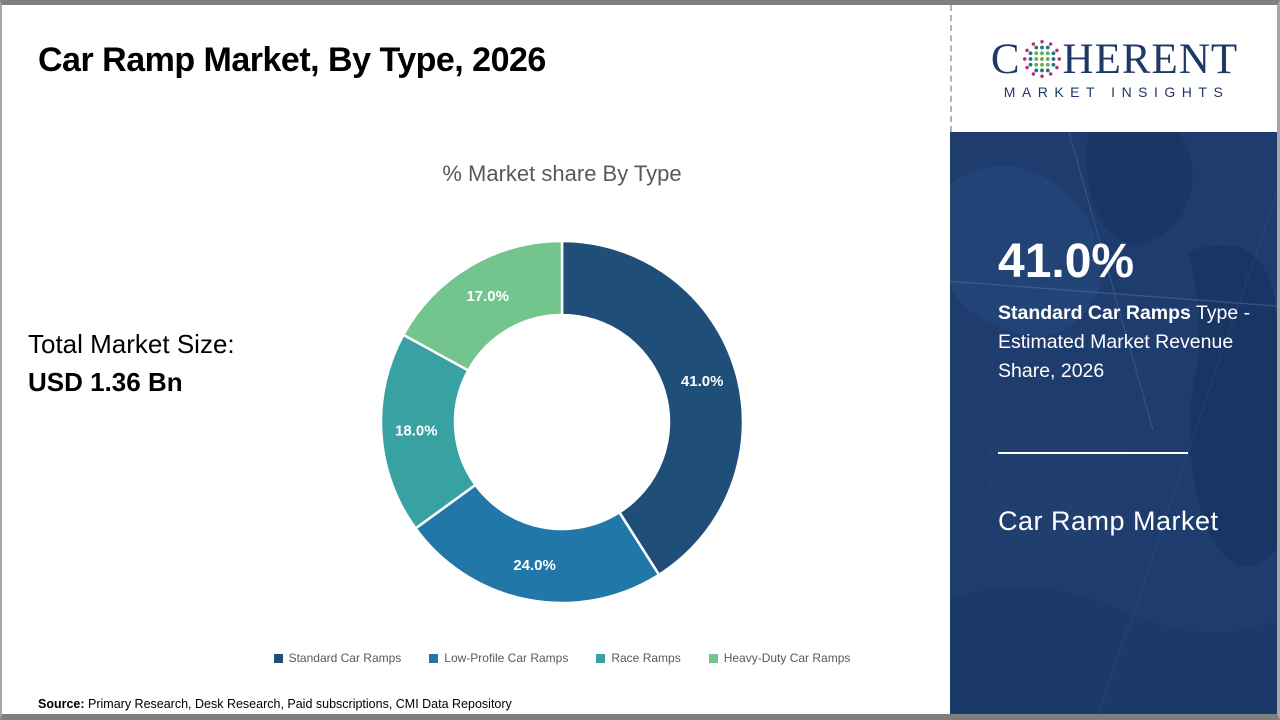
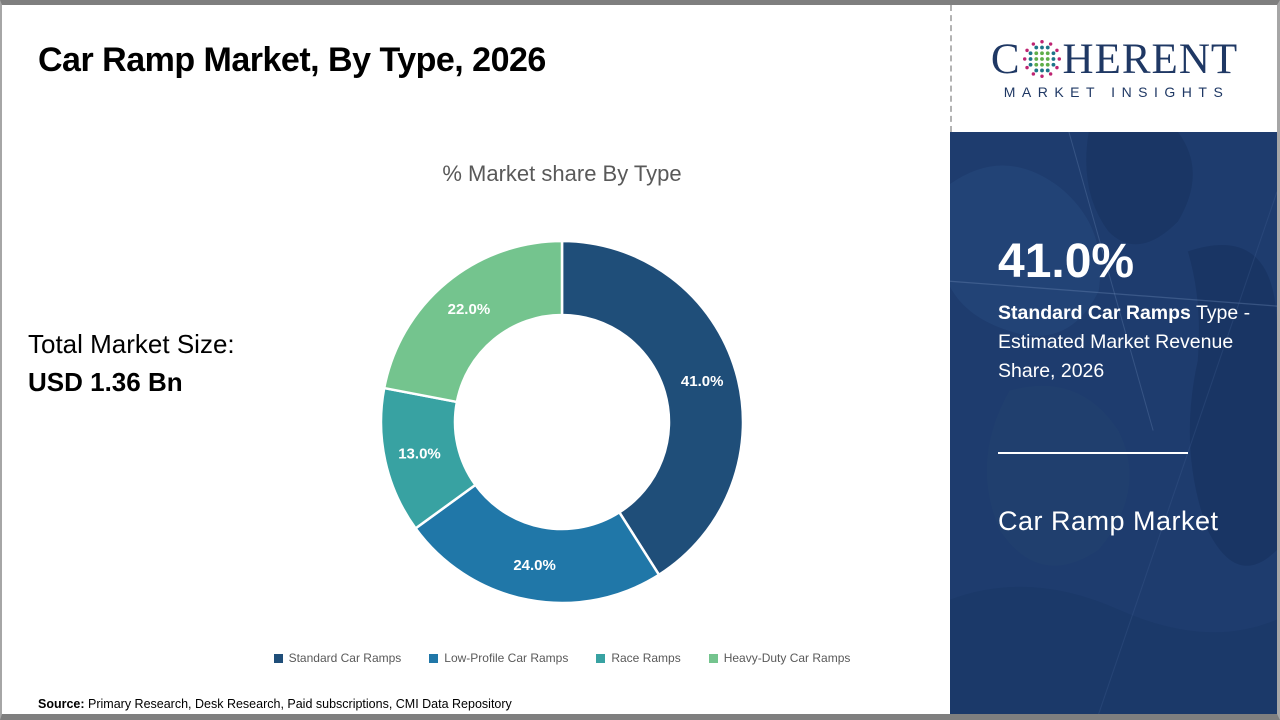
Race Ramps: 18.0% -> 13.0%
Heavy-Duty Car Ramps: 17.0% -> 22.0%
